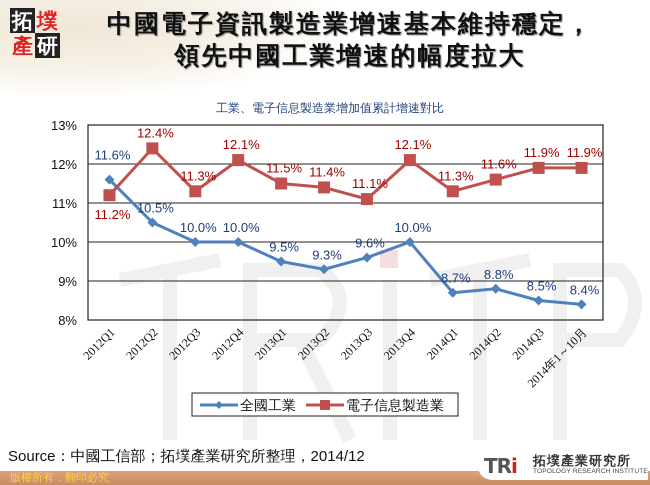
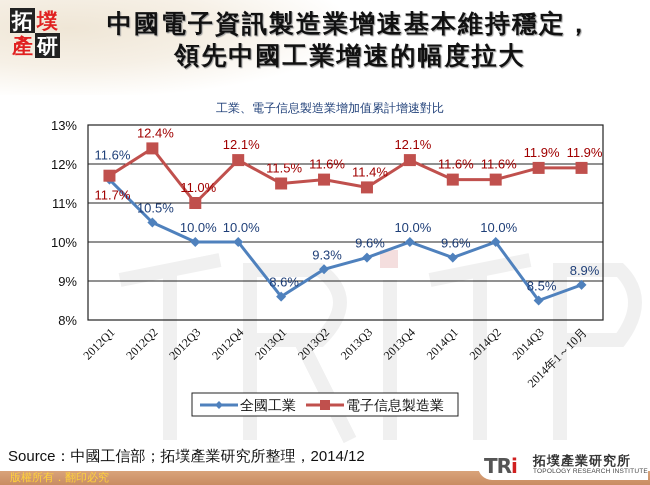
電子信息製造業/2012Q1: 11.2% -> 11.7%
電子信息製造業/2012Q3: 11.3% -> 11.0%
全國工業/2013Q1: 9.5% -> 8.6%
電子信息製造業/2013Q2: 11.4% -> 11.6%
電子信息製造業/2013Q3: 11.1% -> 11.4%
全國工業/2014Q1: 8.7% -> 9.6%
電子信息製造業/2014Q1: 11.3% -> 11.6%
全國工業/2014Q2: 8.8% -> 10.0%
全國工業/2014年1～10月: 8.4% -> 8.9%
